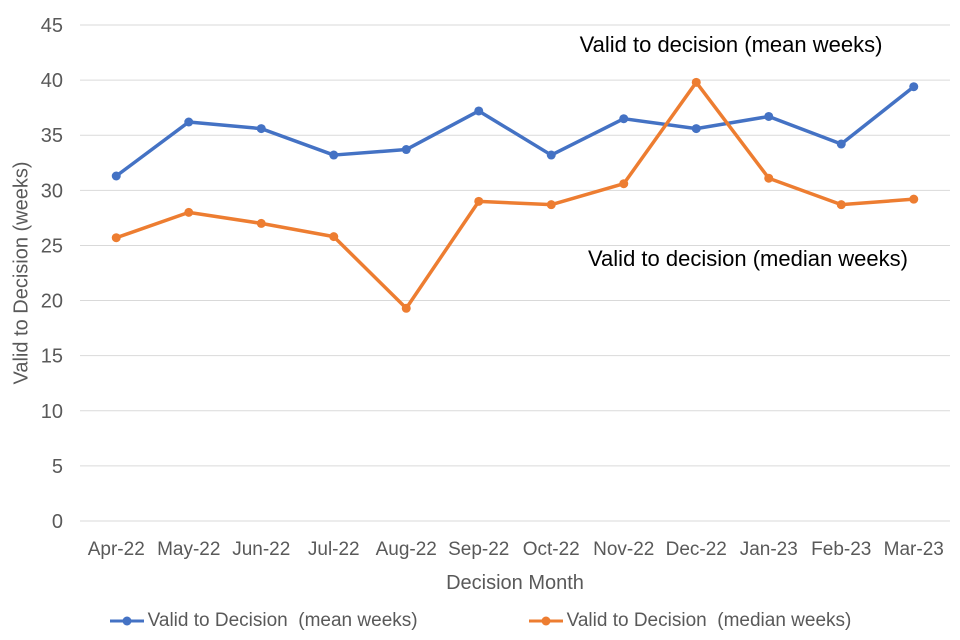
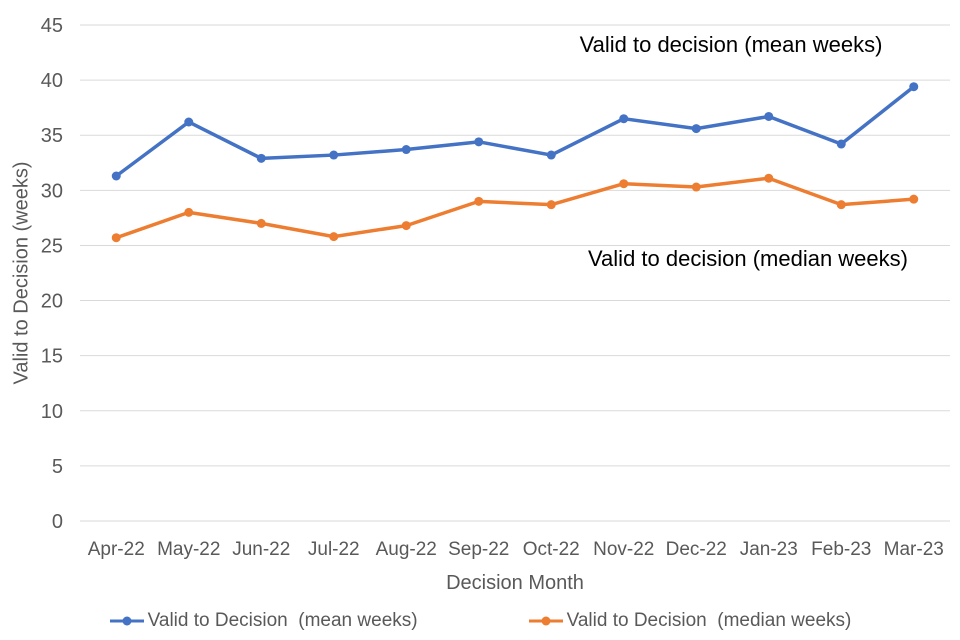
Valid to Decision (mean weeks)/Jun-22: 35.6 -> 32.9
Valid to Decision (median weeks)/Aug-22: 19.3 -> 26.8
Valid to Decision (mean weeks)/Sep-22: 37.2 -> 34.4
Valid to Decision (median weeks)/Dec-22: 39.8 -> 30.3
